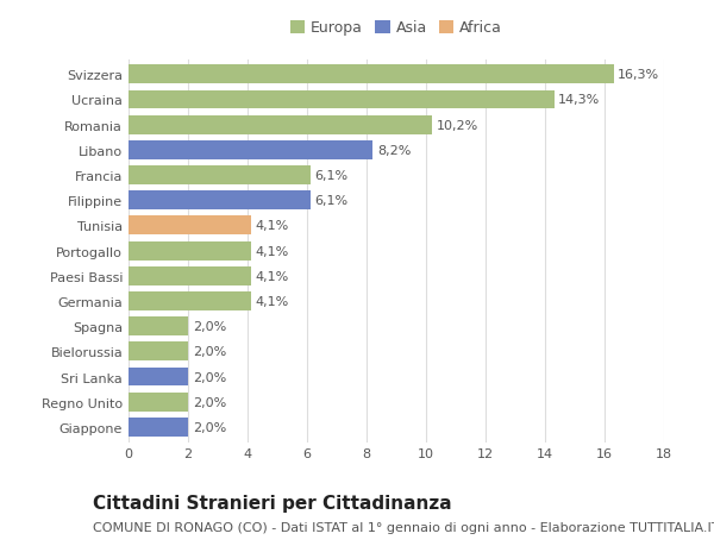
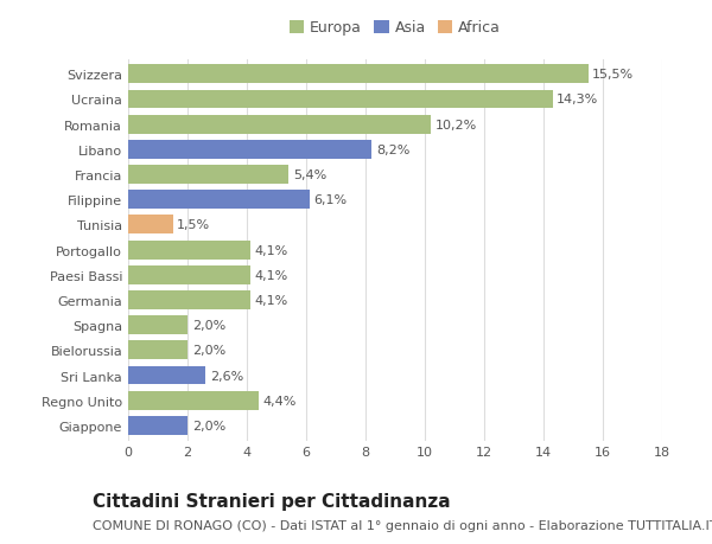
Svizzera: 16,3% -> 15,5%
Francia: 6,1% -> 5,4%
Tunisia: 4,1% -> 1,5%
Sri Lanka: 2,0% -> 2,6%
Regno Unito: 2,0% -> 4,4%
